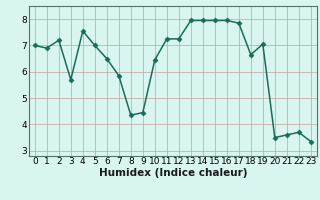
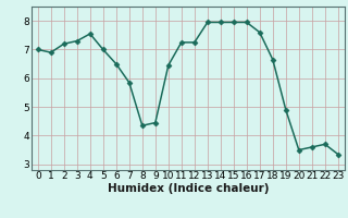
3: 5.70 -> 7.30
17: 7.85 -> 7.60
19: 7.05 -> 4.90
